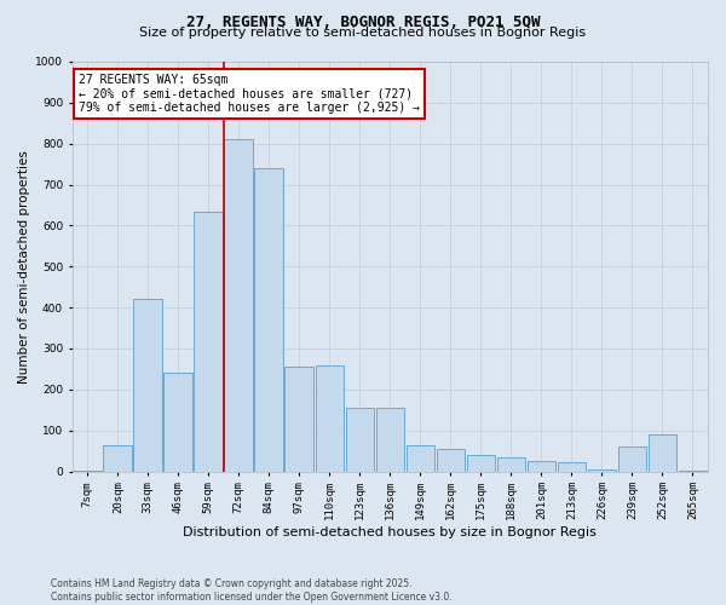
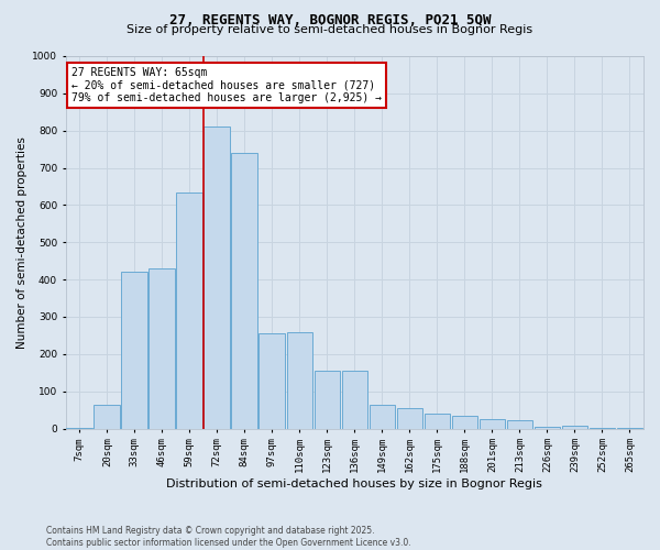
46sqm: 240 -> 430
239sqm: 60 -> 8
252sqm: 90 -> 2
